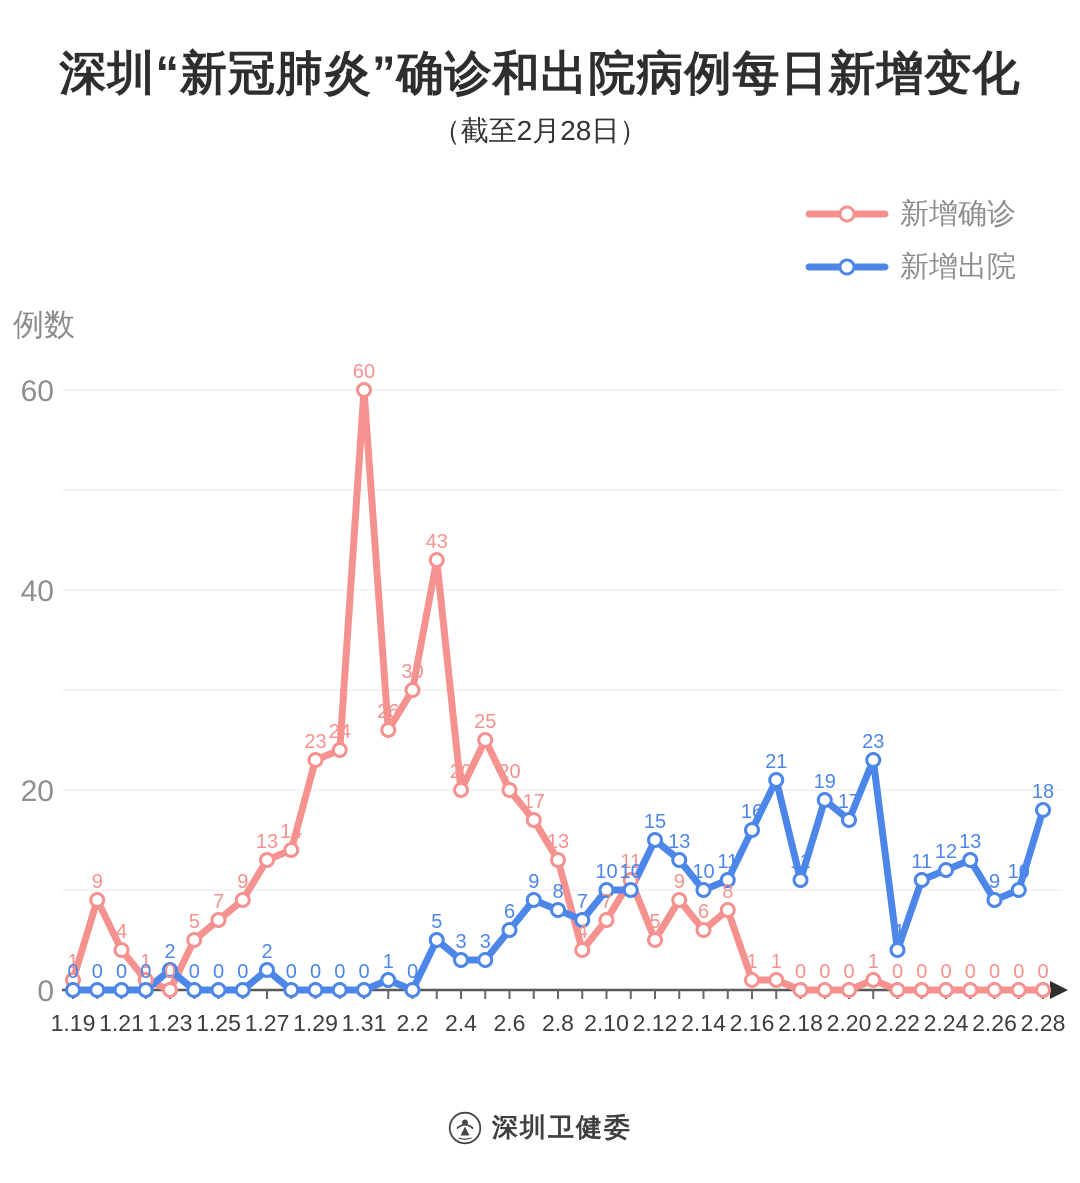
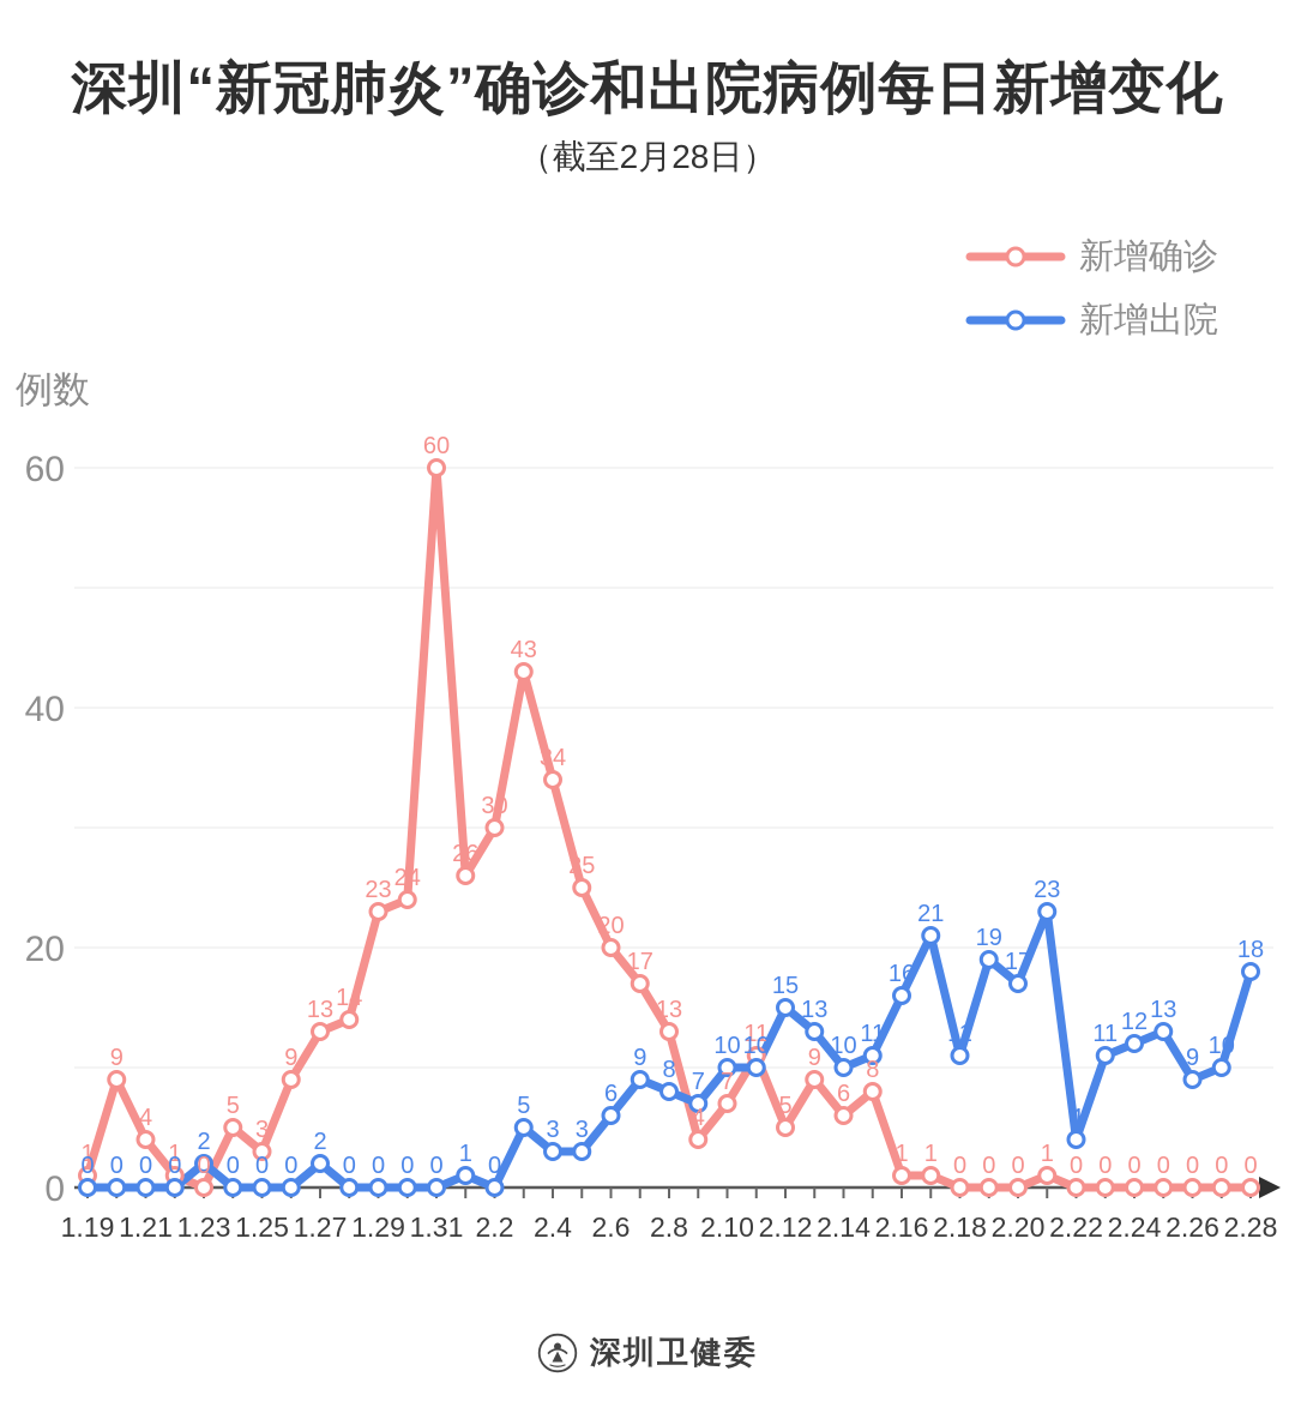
新增确诊/1.25: 7 -> 3
新增确诊/2.4: 20 -> 34
